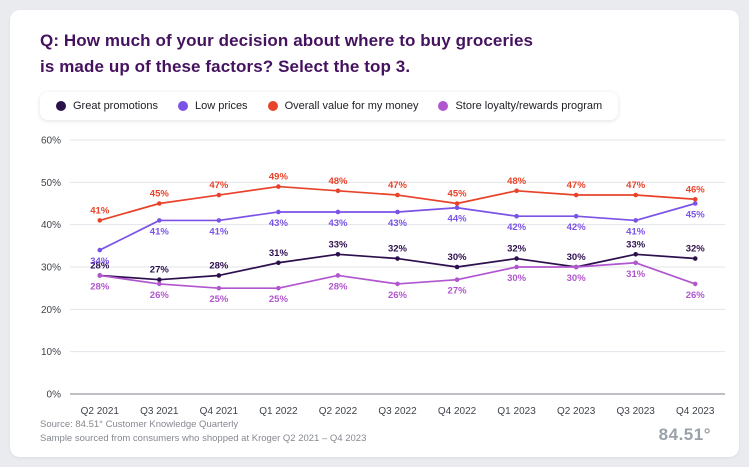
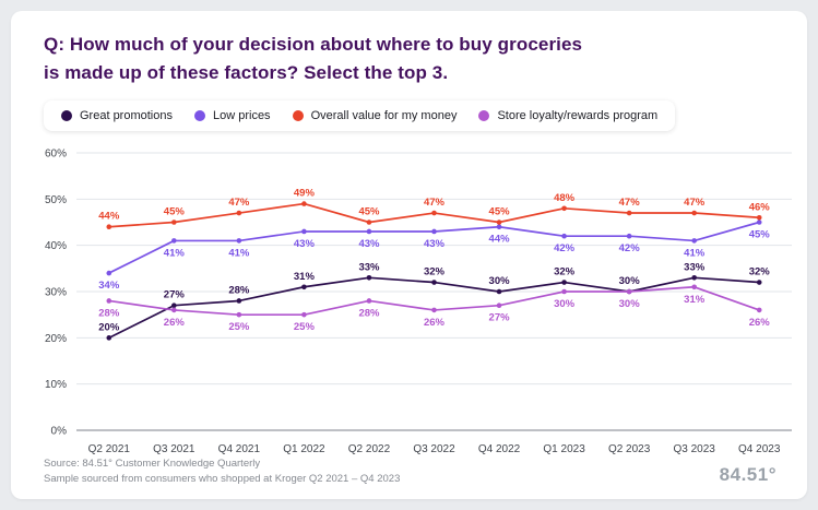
Great promotions/Q2 2021: 28% -> 20%
Overall value for my money/Q2 2021: 41% -> 44%
Overall value for my money/Q2 2022: 48% -> 45%
